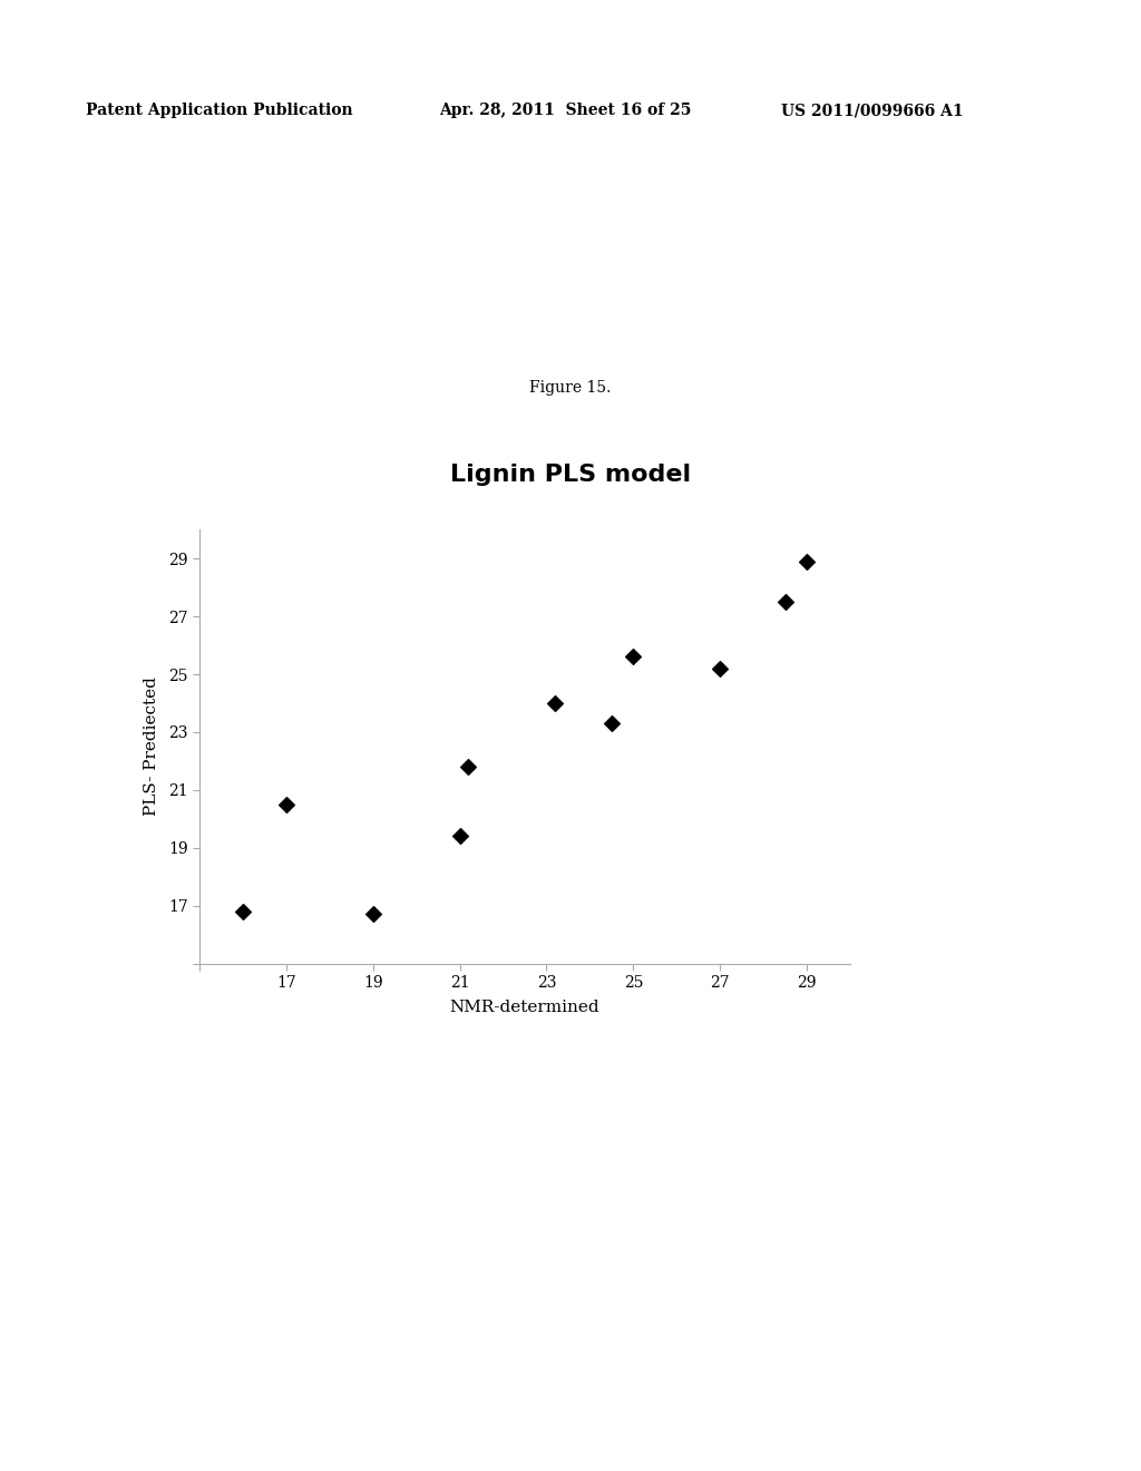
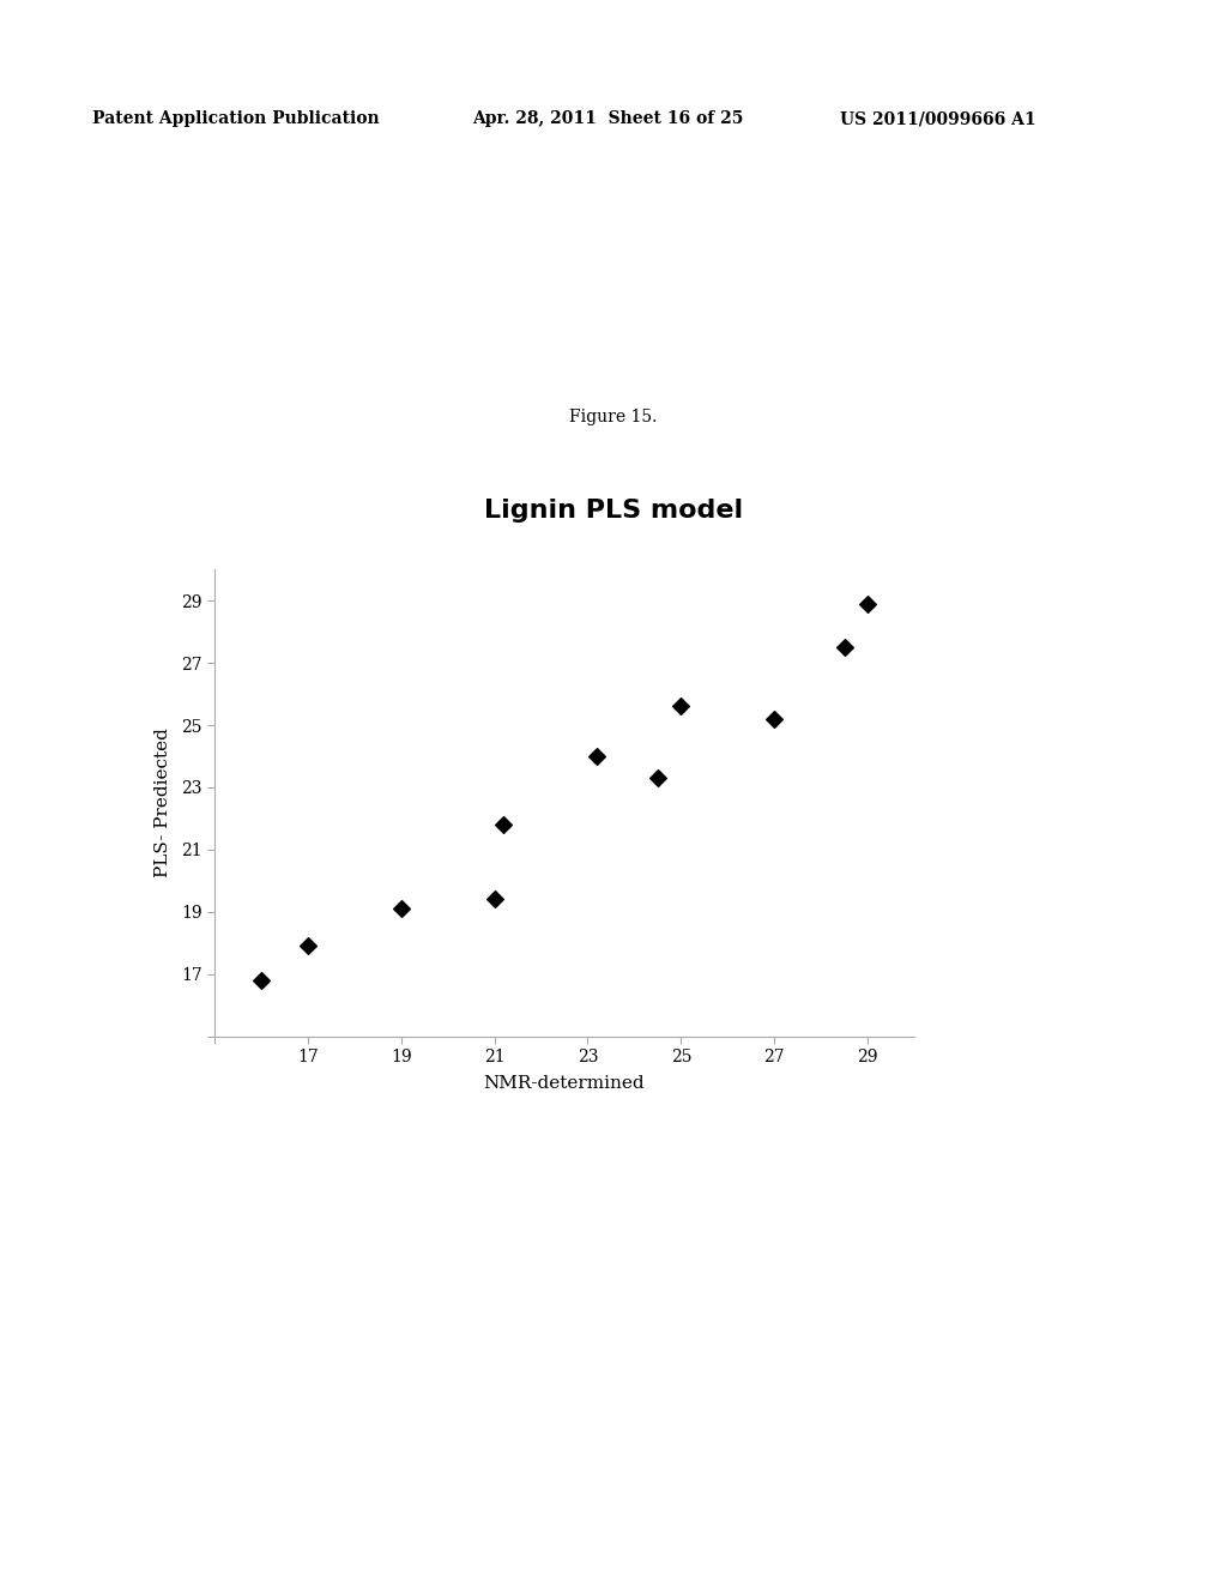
17: 20.5 -> 17.9
19: 16.7 -> 19.1
